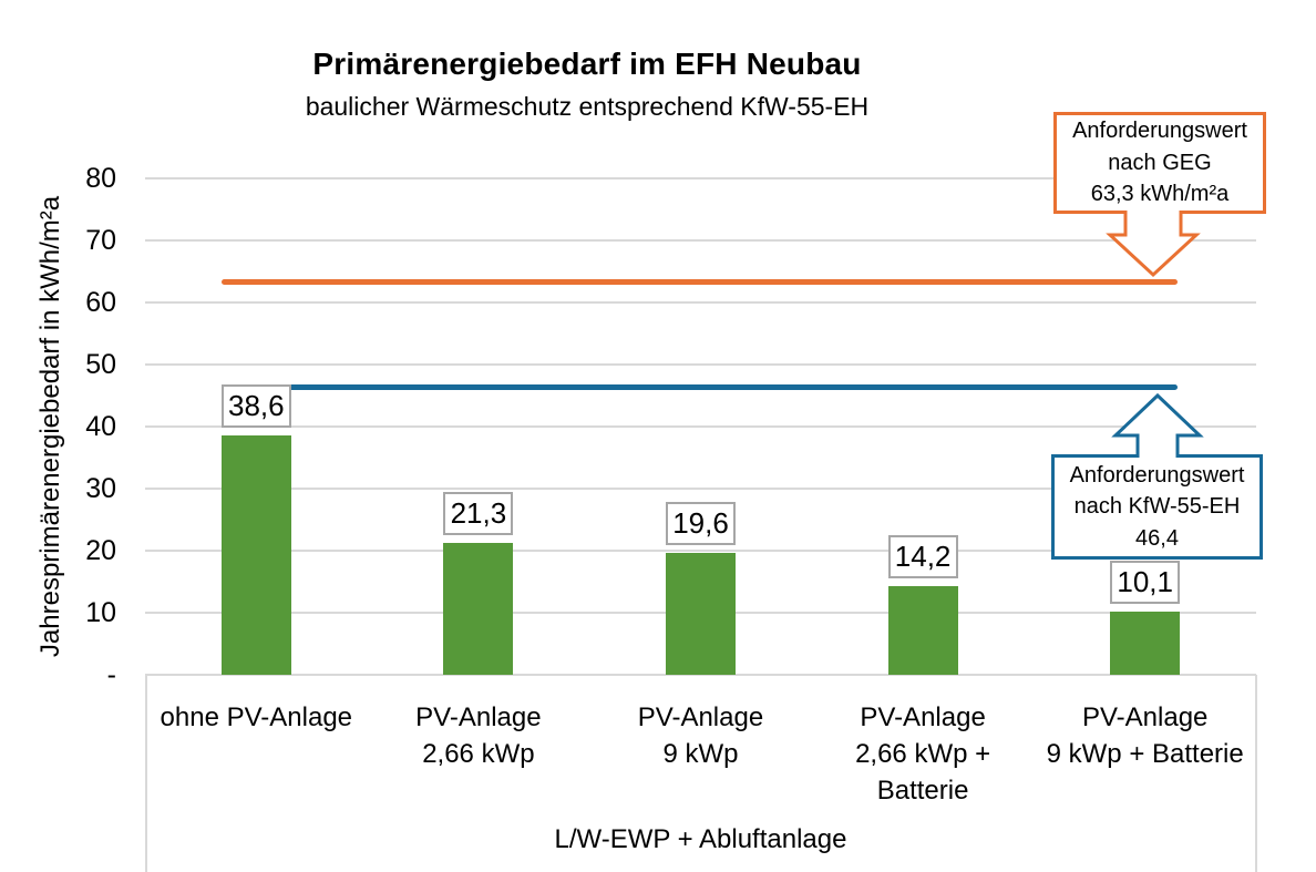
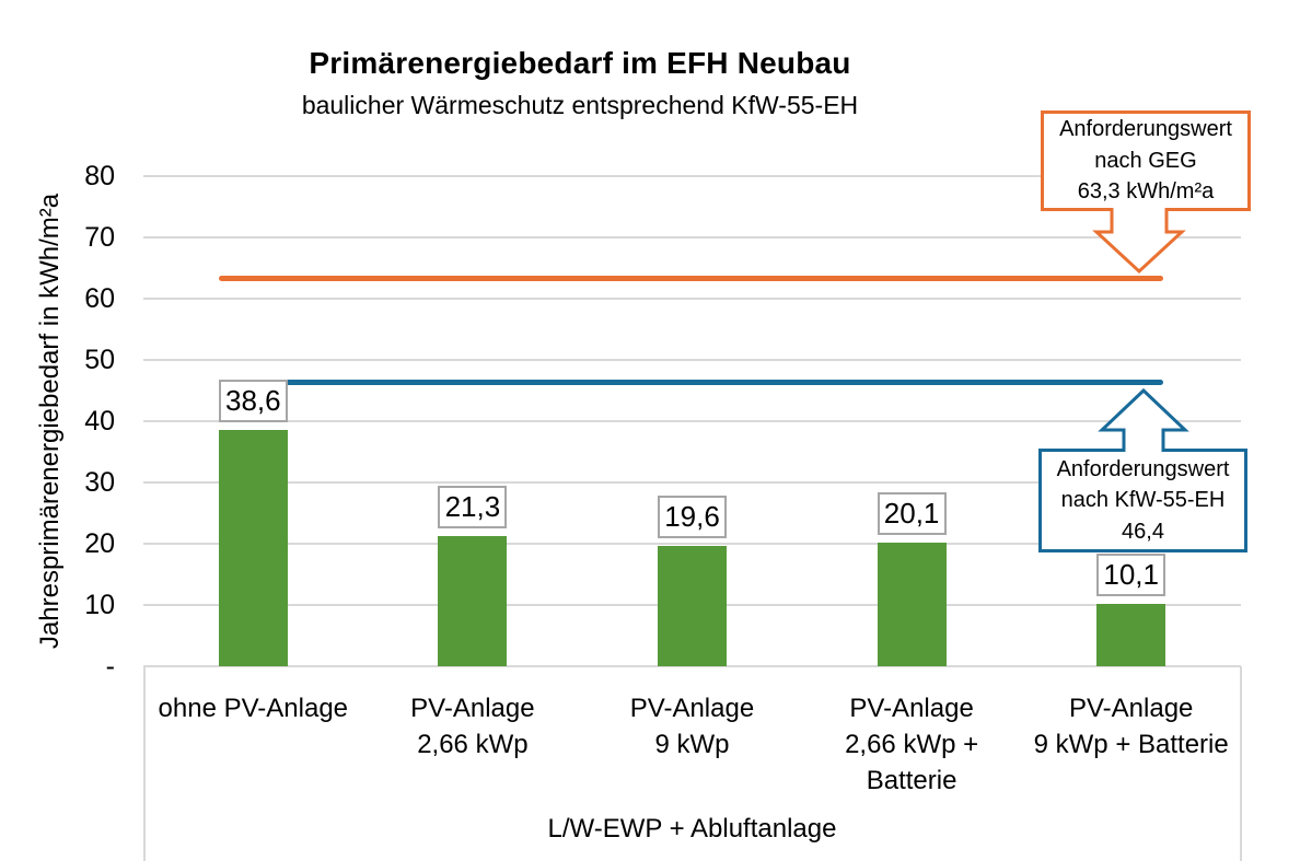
PV-Anlage 2,66 kWp + Batterie: 14,2 -> 20,1
